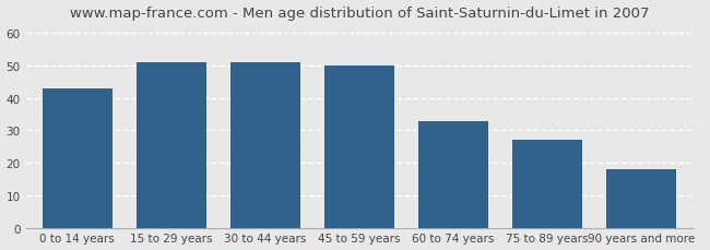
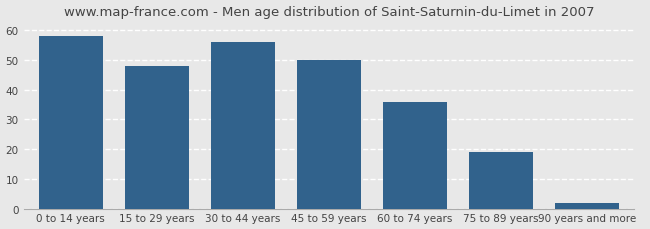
0 to 14 years: 43 -> 58
15 to 29 years: 51 -> 48
30 to 44 years: 51 -> 56
60 to 74 years: 33 -> 36
75 to 89 years: 27 -> 19
90 years and more: 18 -> 2
